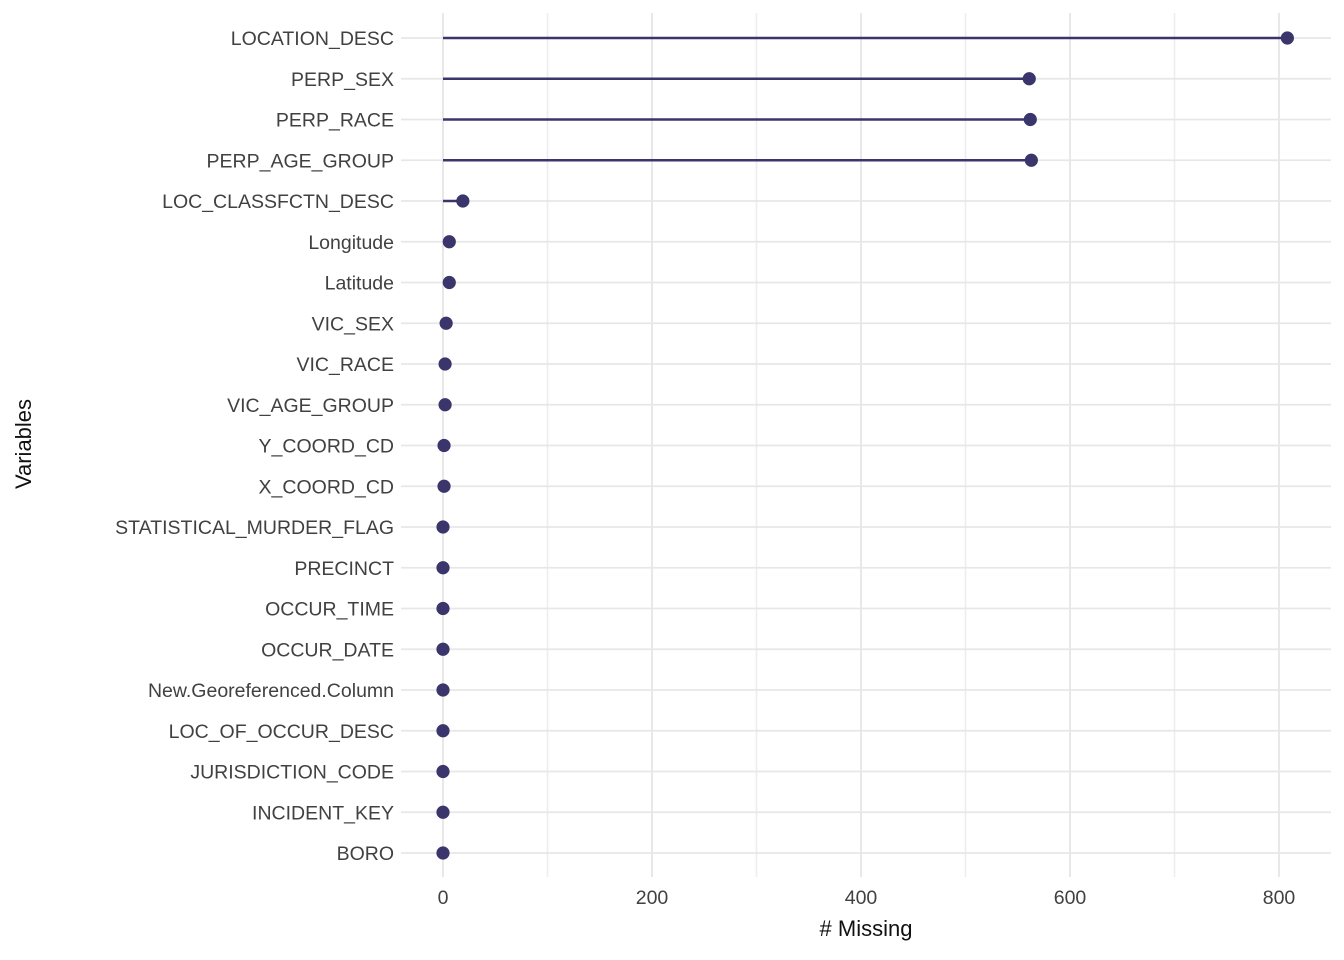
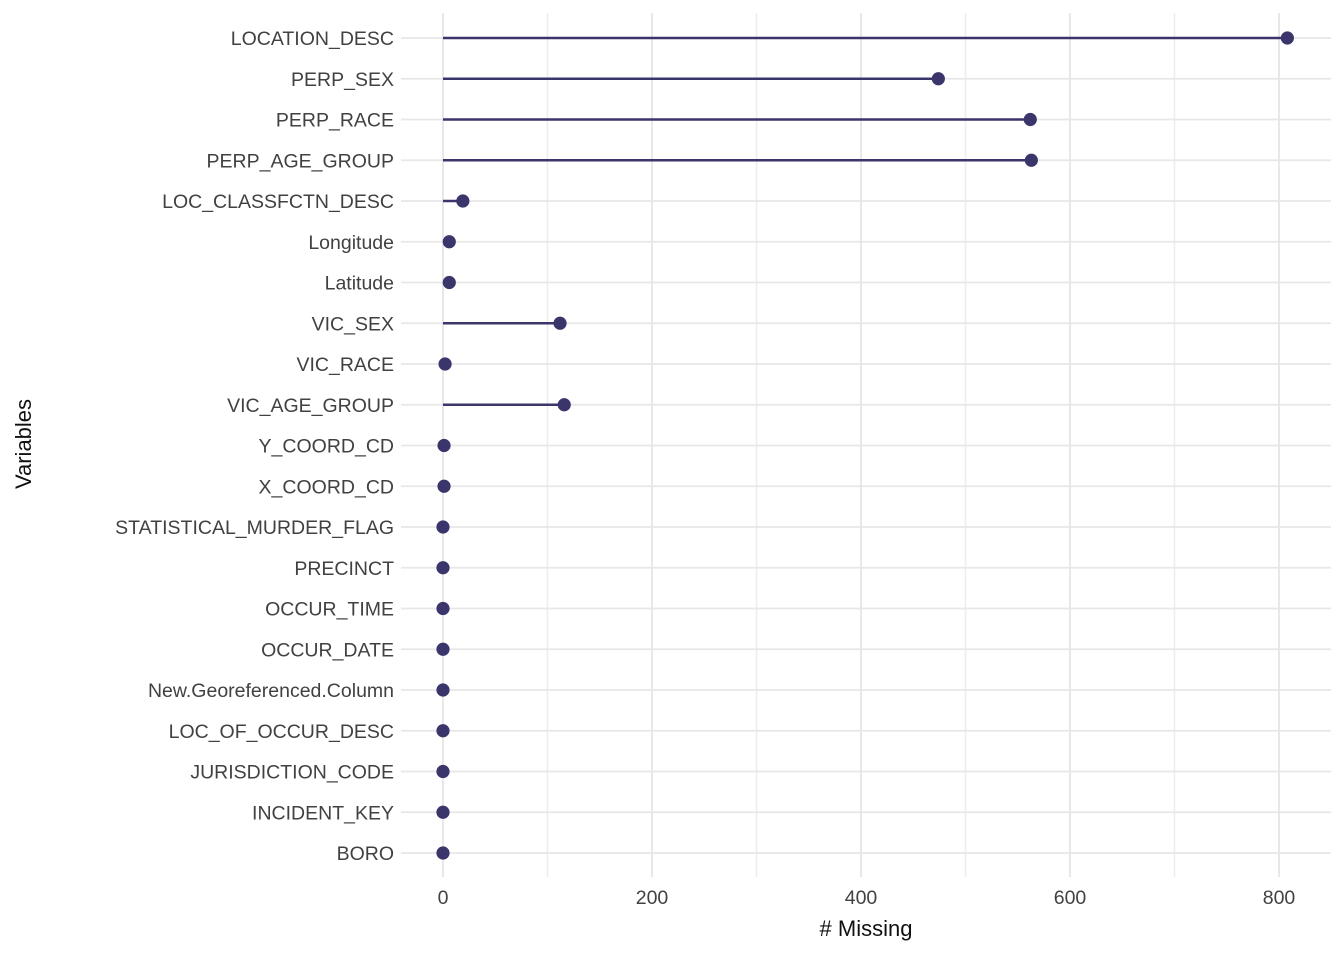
PERP_SEX: 561 -> 474
VIC_SEX: 3 -> 112
VIC_AGE_GROUP: 2 -> 116
